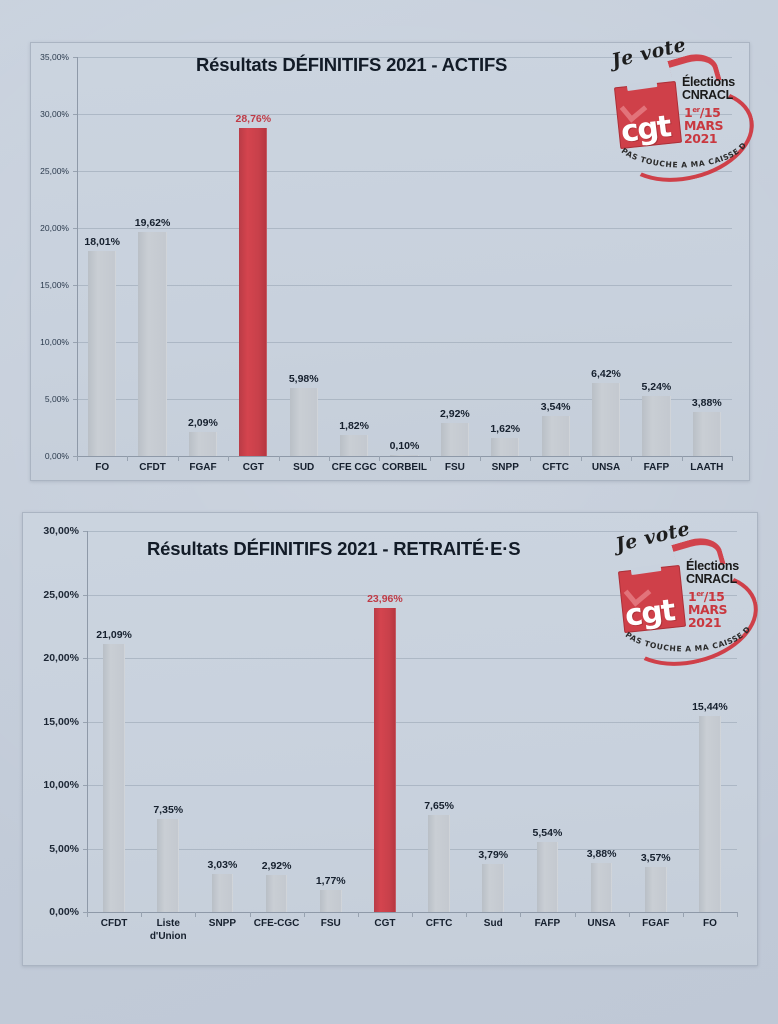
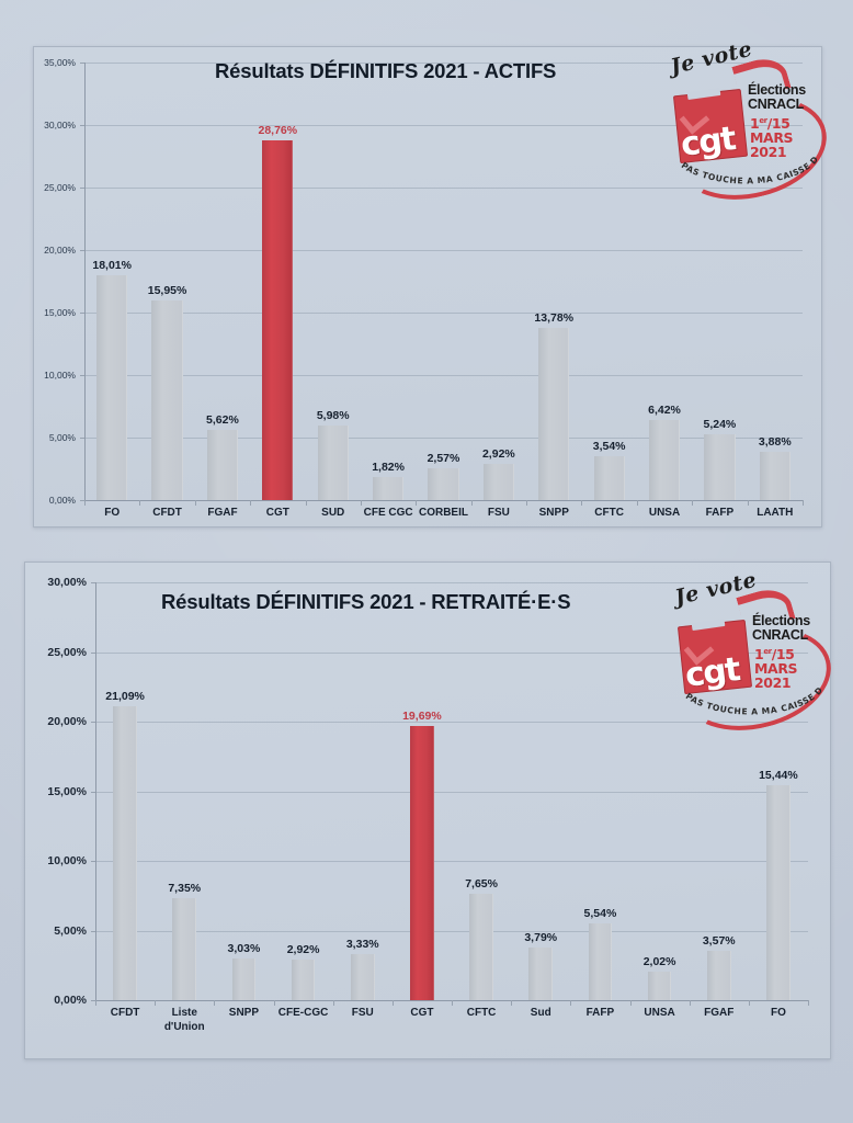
Résultats DÉFINITIFS 2021 - ACTIFS/CFDT: 19,62% -> 15,95%
Résultats DÉFINITIFS 2021 - ACTIFS/FGAF: 2,09% -> 5,62%
Résultats DÉFINITIFS 2021 - ACTIFS/CORBEIL: 0,10% -> 2,57%
Résultats DÉFINITIFS 2021 - ACTIFS/SNPP: 1,62% -> 13,78%
Résultats DÉFINITIFS 2021 - RETRAITÉ·E·S/FSU: 1,77% -> 3,33%
Résultats DÉFINITIFS 2021 - RETRAITÉ·E·S/CGT: 23,96% -> 19,69%
Résultats DÉFINITIFS 2021 - RETRAITÉ·E·S/UNSA: 3,88% -> 2,02%
